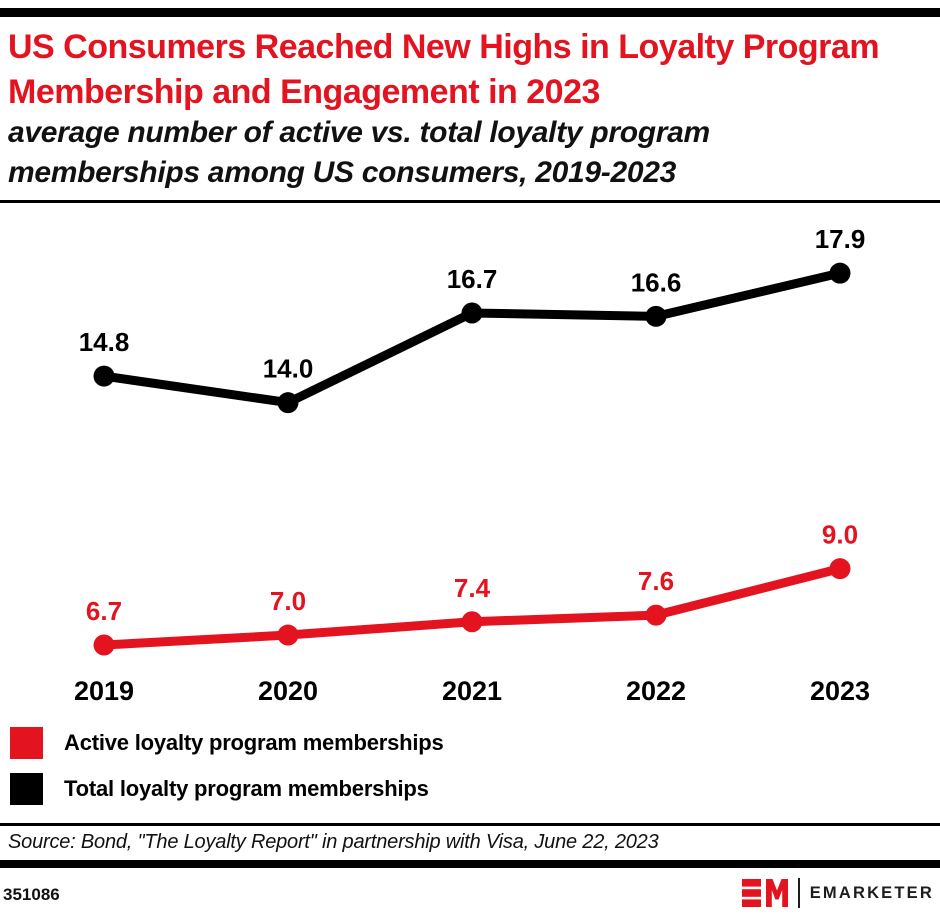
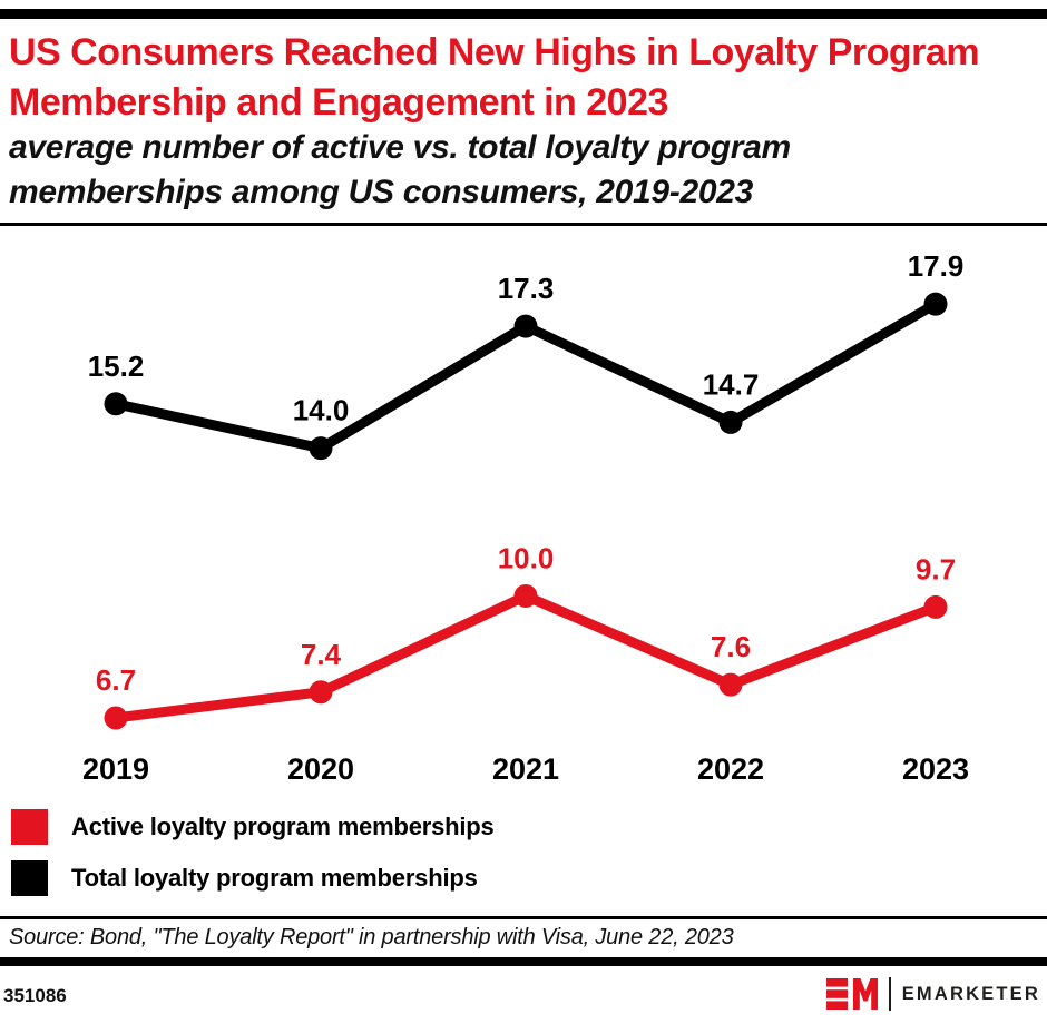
Total loyalty program memberships/2019: 14.8 -> 15.2
Active loyalty program memberships/2020: 7.0 -> 7.4
Total loyalty program memberships/2021: 16.7 -> 17.3
Active loyalty program memberships/2021: 7.4 -> 10.0
Total loyalty program memberships/2022: 16.6 -> 14.7
Active loyalty program memberships/2023: 9.0 -> 9.7
